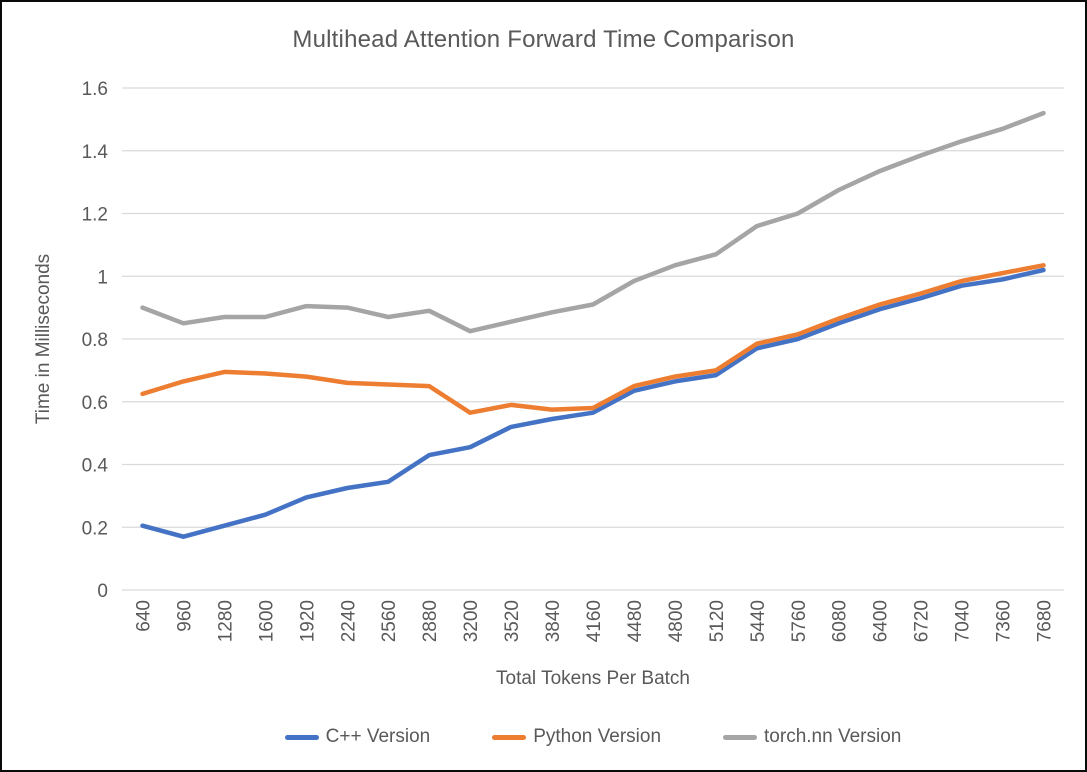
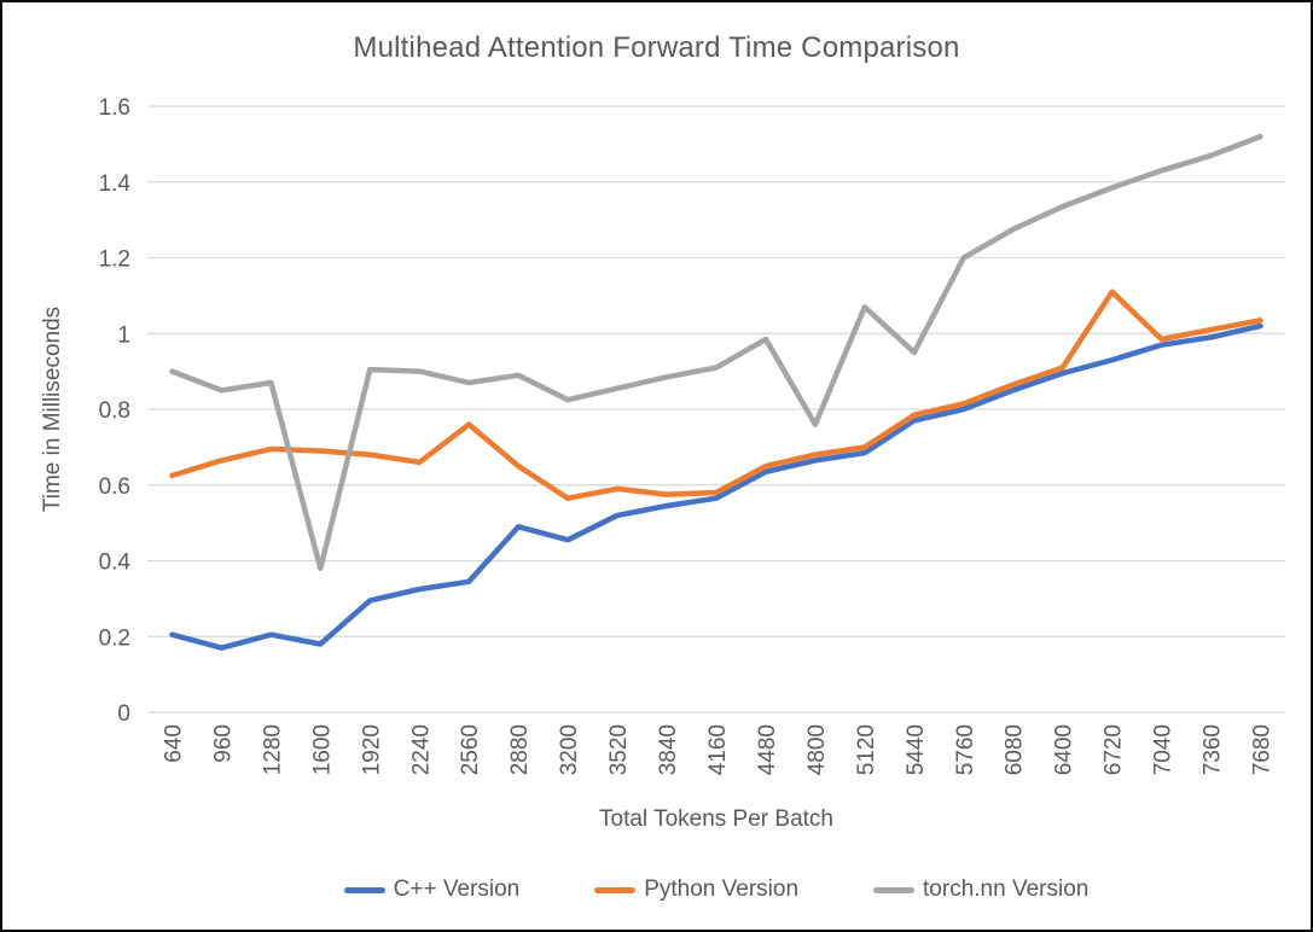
C++ Version/1600: 0.24 -> 0.18
torch.nn Version/1600: 0.87 -> 0.38
Python Version/2560: 0.66 -> 0.76
C++ Version/2880: 0.43 -> 0.49
torch.nn Version/4800: 1.03 -> 0.76
torch.nn Version/5440: 1.16 -> 0.95
Python Version/6720: 0.94 -> 1.11
